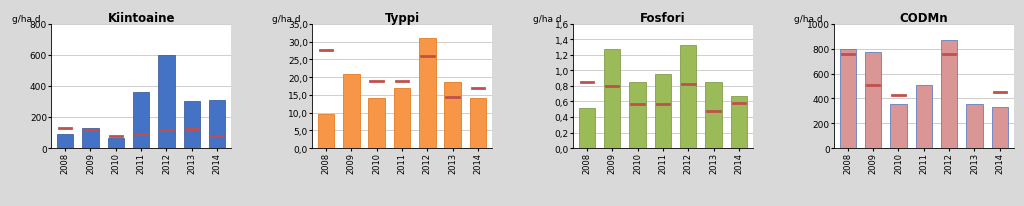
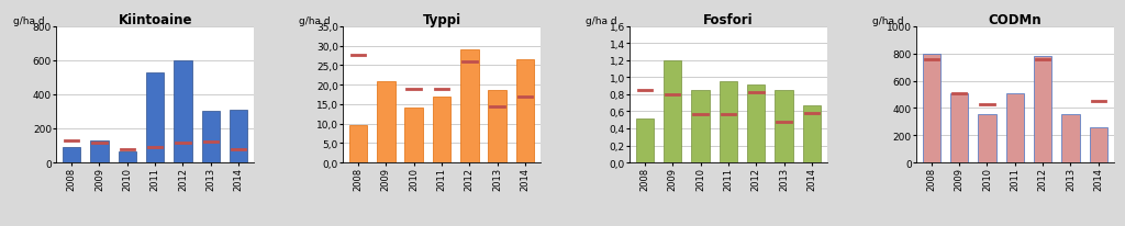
Kiintoaine/2011: 360 -> 530
Typpi/2012: 31,0 -> 29,0
Typpi/2014: 14,0 -> 26,5
Fosfori/2009: 1,28 -> 1,20
Fosfori/2012: 1,33 -> 0,92
CODMn/2009: 770 -> 510
CODMn/2012: 870 -> 780
CODMn/2014: 330 -> 260
